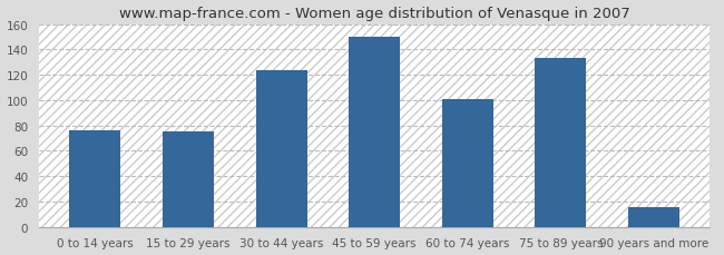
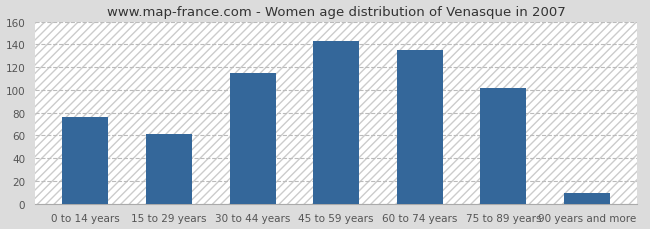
15 to 29 years: 75 -> 61
30 to 44 years: 124 -> 115
45 to 59 years: 150 -> 143
60 to 74 years: 101 -> 135
75 to 89 years: 133 -> 102
90 years and more: 16 -> 9
